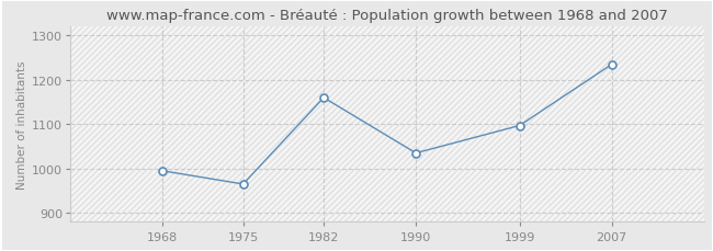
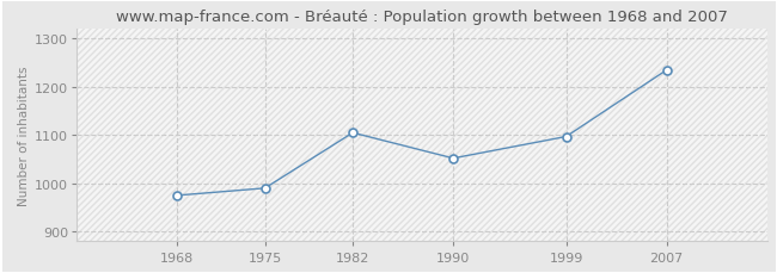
1968: 995 -> 975
1975: 965 -> 990
1982: 1160 -> 1105
1990: 1035 -> 1052
